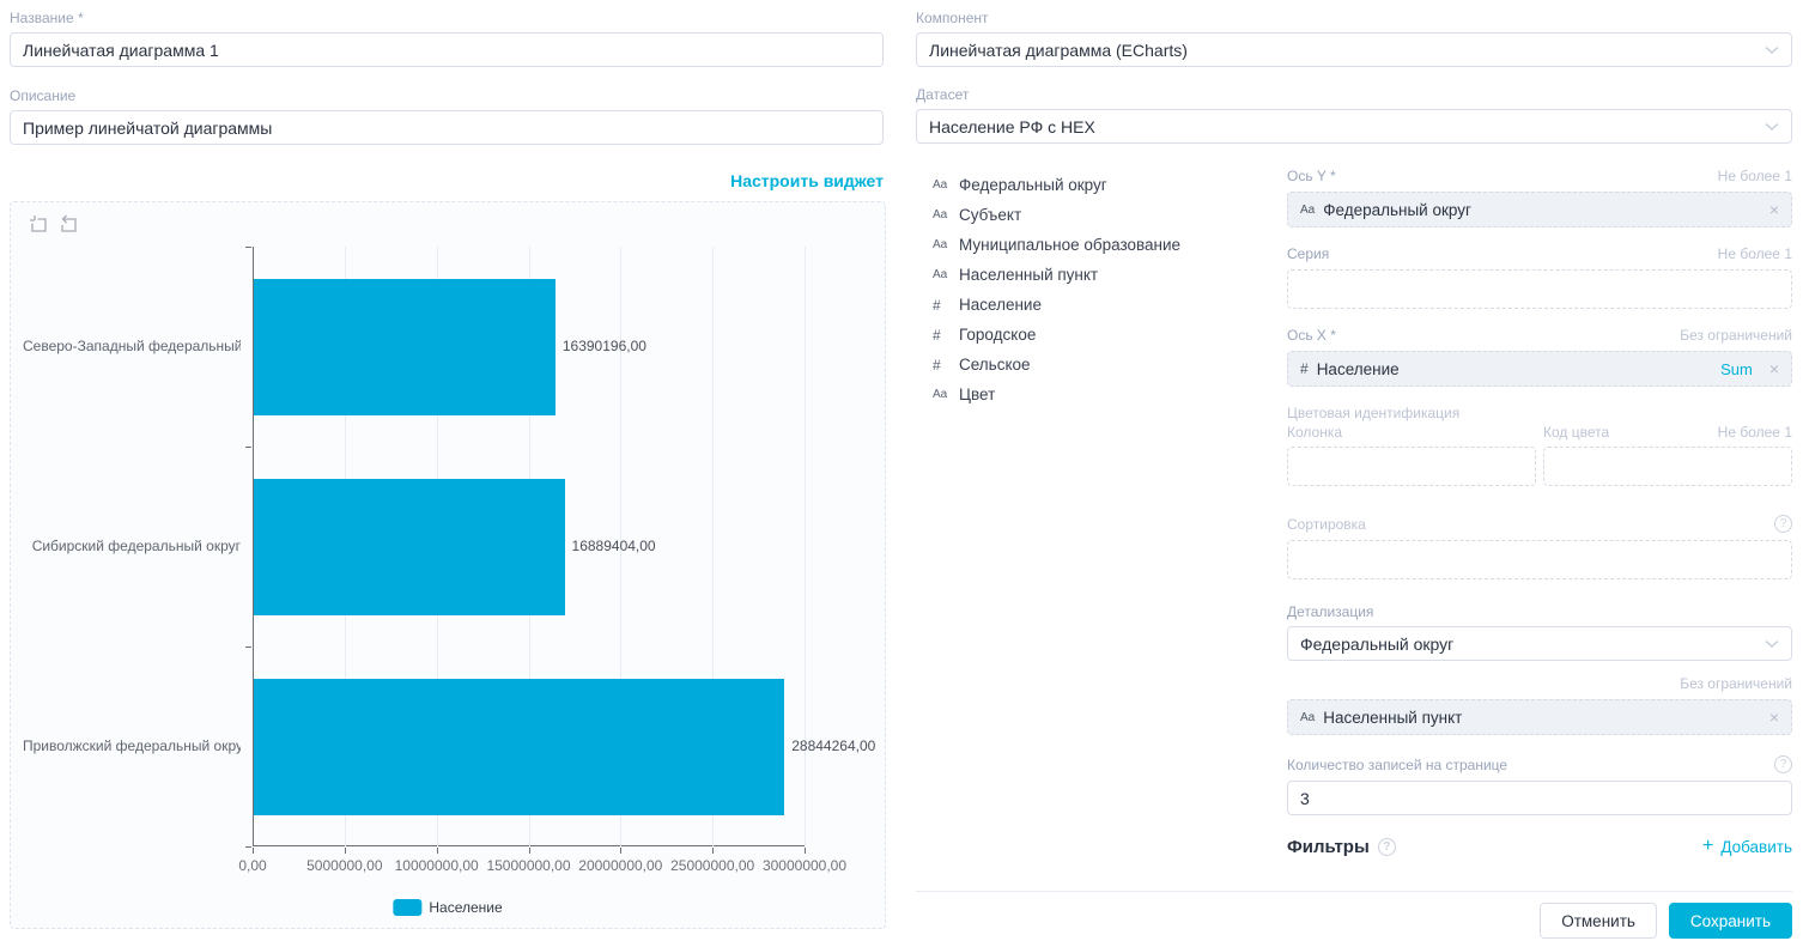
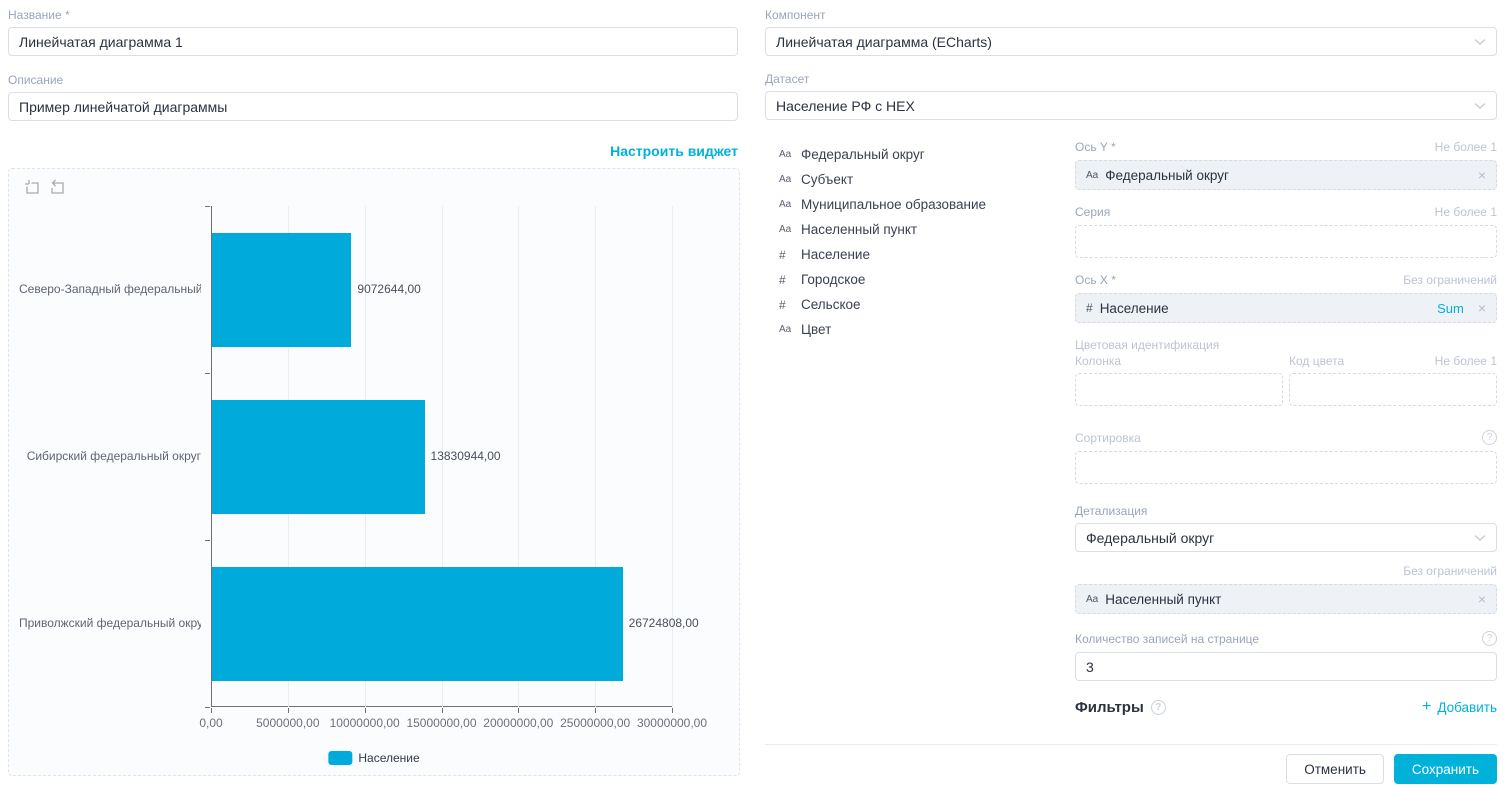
Северо-Западный федеральный ок...: 16390196,00 -> 9072644,00
Сибирский федеральный округ: 16889404,00 -> 13830944,00
Приволжский федеральный округ: 28844264,00 -> 26724808,00
